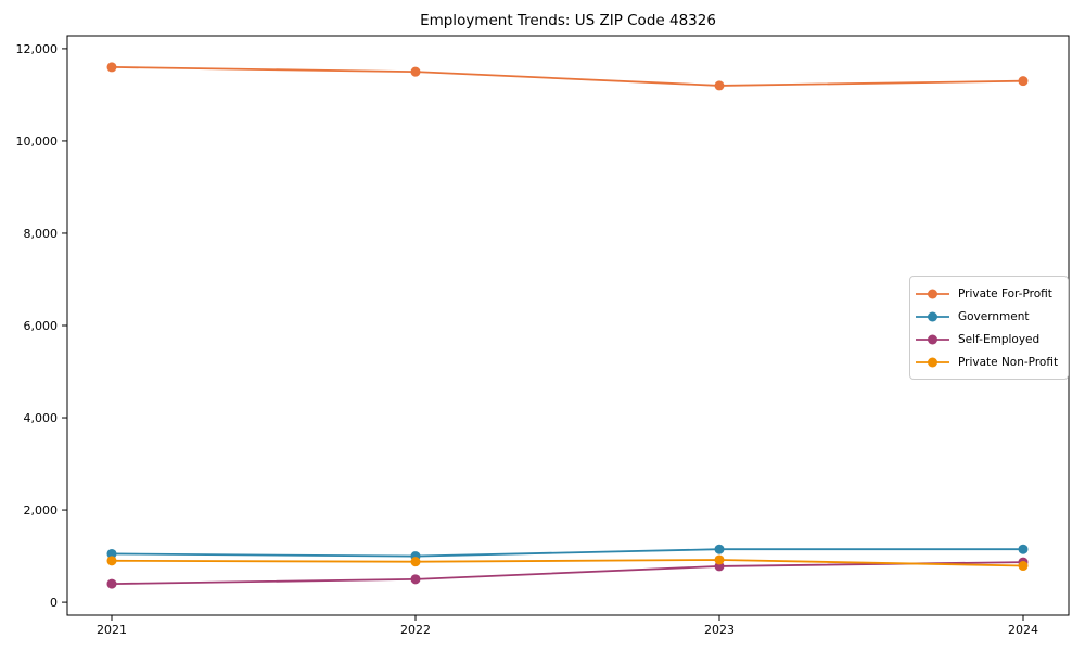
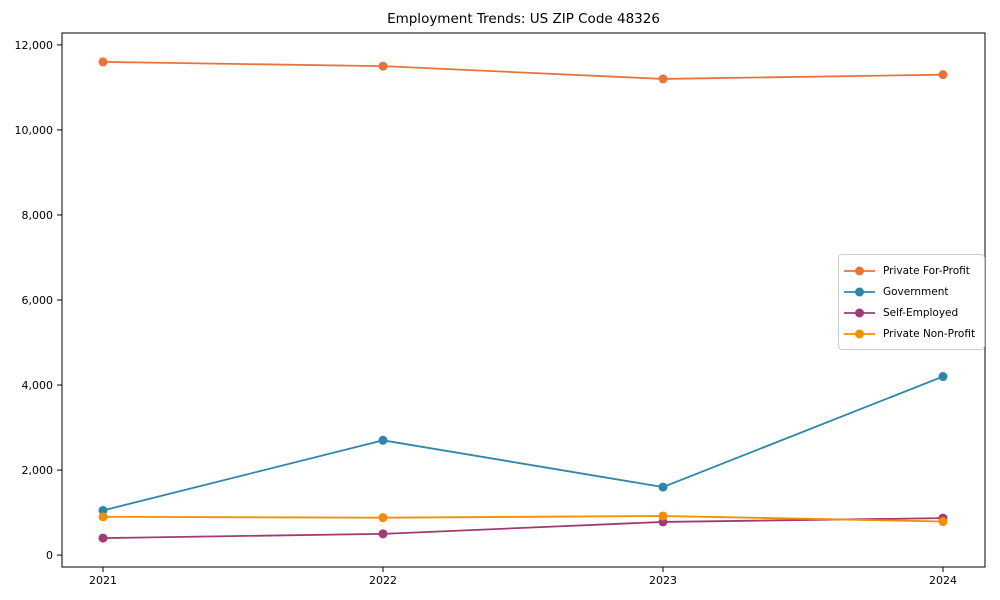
Government/2022: 1000 -> 2700
Government/2023: 1200 -> 1600
Government/2024: 1200 -> 4200
